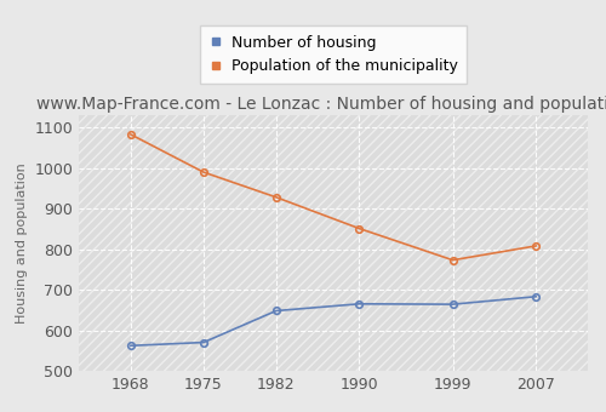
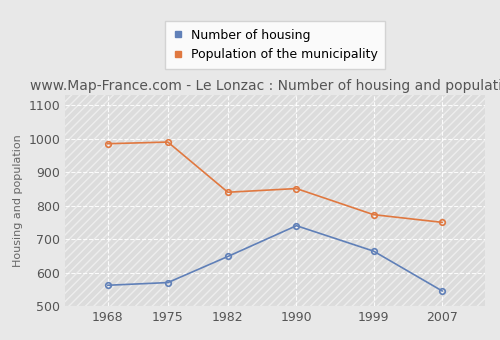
Population of the municipality/1968: 1083 -> 985
Population of the municipality/1982: 928 -> 840
Number of housing/1990: 665 -> 740
Number of housing/2007: 683 -> 545
Population of the municipality/2007: 808 -> 750
